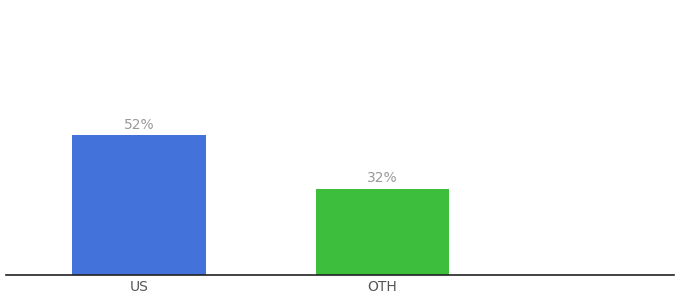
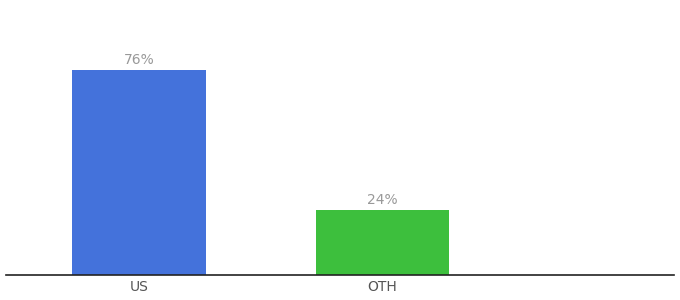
US: 52% -> 76%
OTH: 32% -> 24%
